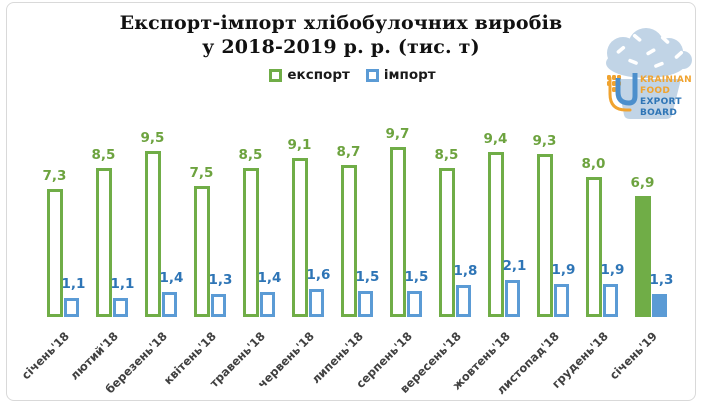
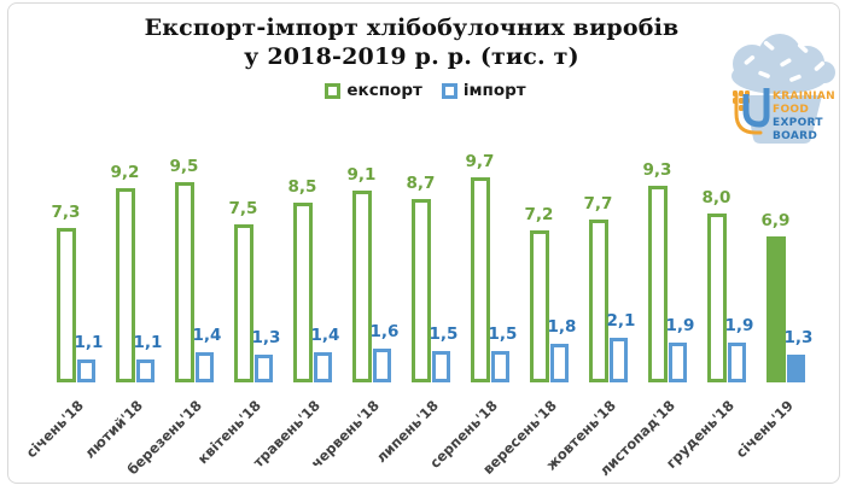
експорт/лютий'18: 8,5 -> 9,2
експорт/вересень'18: 8,5 -> 7,2
експорт/жовтень'18: 9,4 -> 7,7
